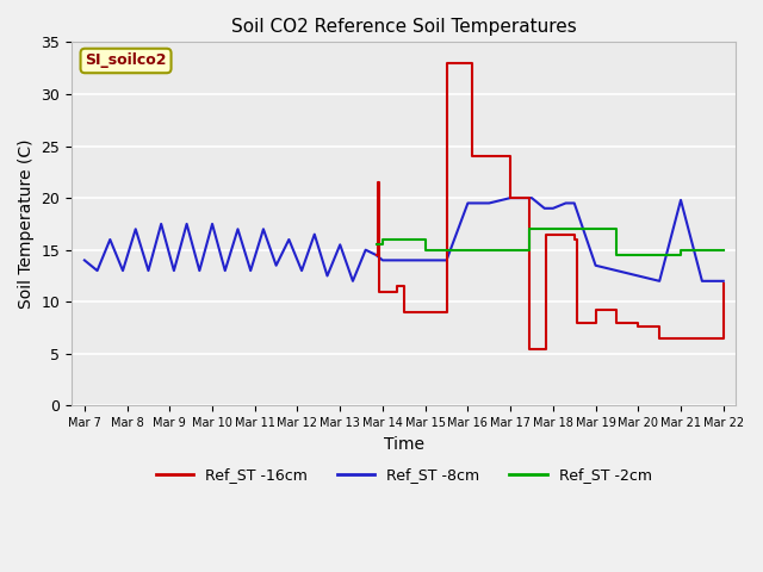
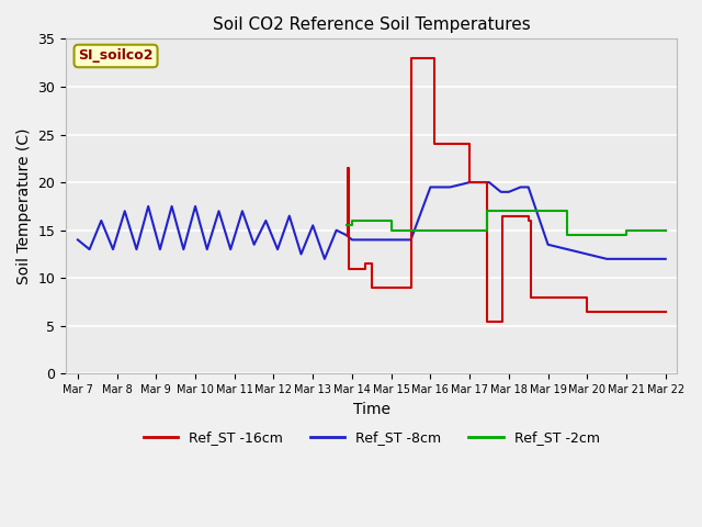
Ref_ST -16cm/Mar 19: 9.2 -> 8.0
Ref_ST -16cm/Mar 20: 7.6 -> 6.5
Ref_ST -8cm/Mar 21: 19.8 -> 12.0
Ref_ST -16cm/Mar 22: 11.8 -> 6.5
